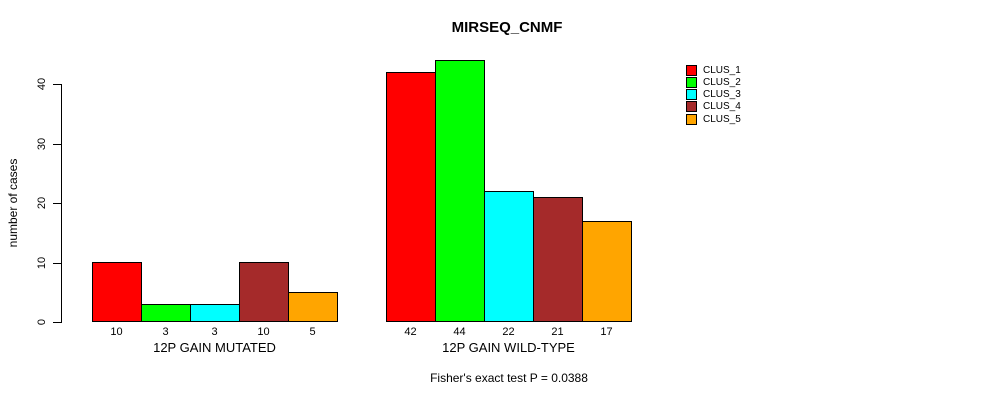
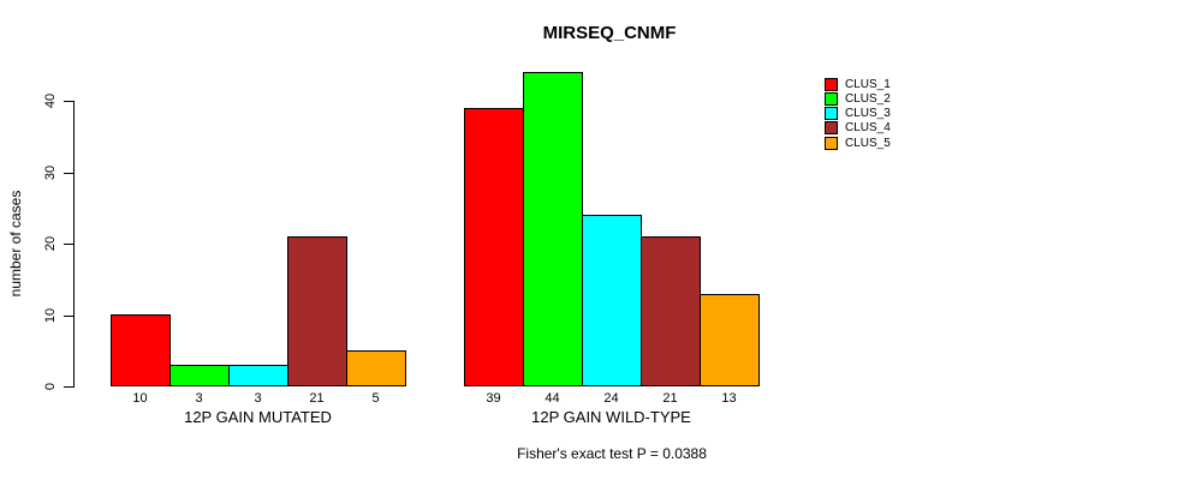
CLUS_4/12P GAIN MUTATED: 10 -> 21
CLUS_1/12P GAIN WILD-TYPE: 42 -> 39
CLUS_3/12P GAIN WILD-TYPE: 22 -> 24
CLUS_5/12P GAIN WILD-TYPE: 17 -> 13
